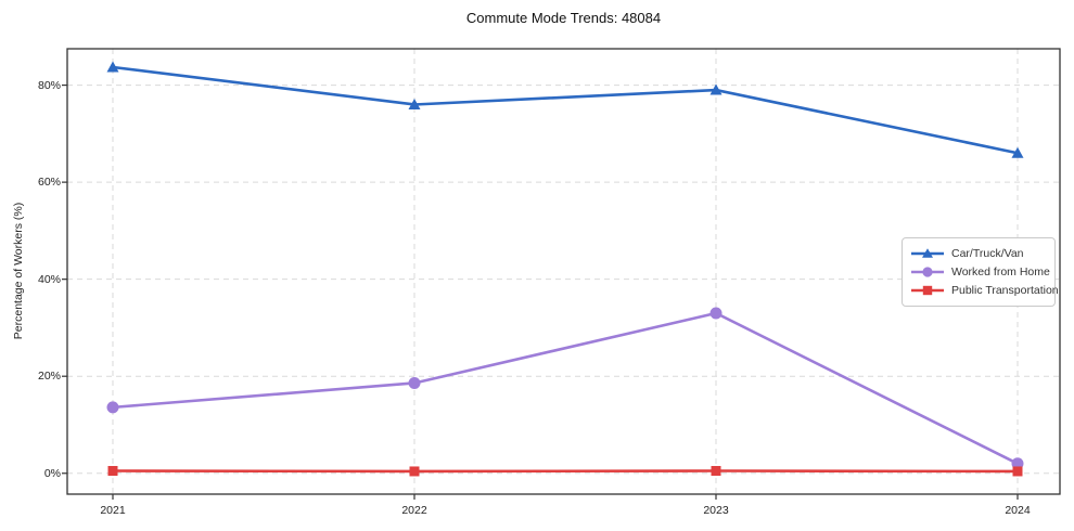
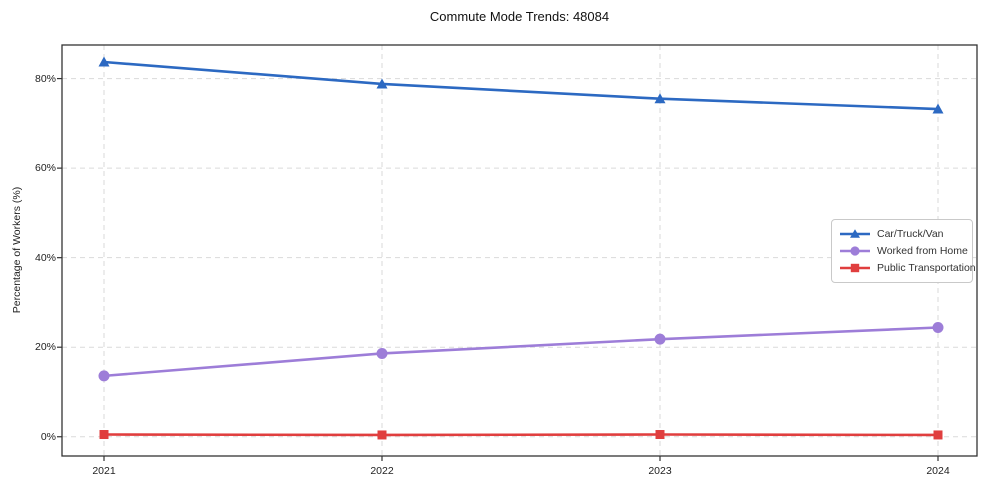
Car/Truck/Van/2022: 76% -> 79%
Car/Truck/Van/2023: 79% -> 76%
Worked from Home/2023: 33% -> 22%
Car/Truck/Van/2024: 66% -> 73%
Worked from Home/2024: 2% -> 24%
